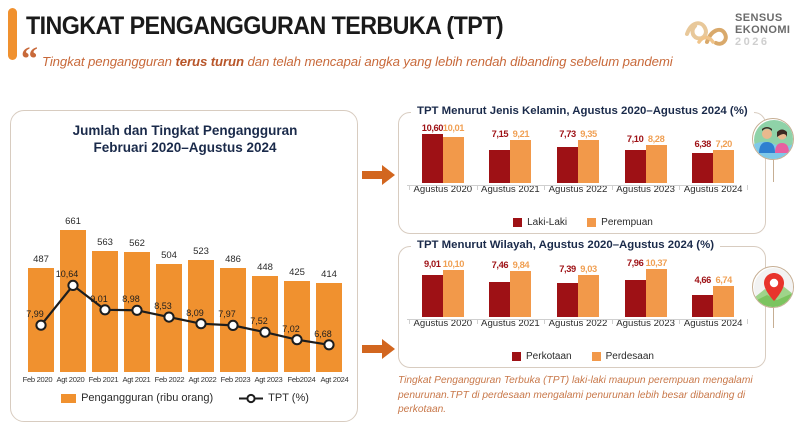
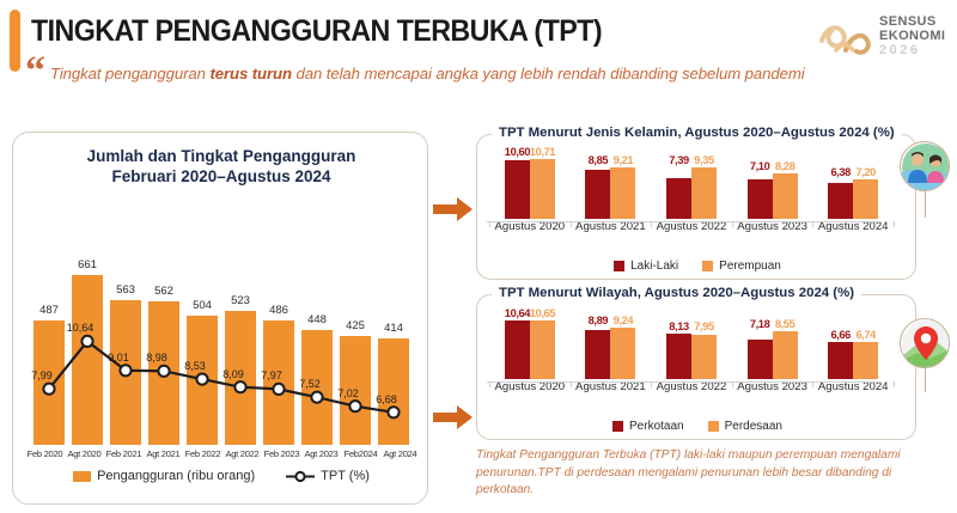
TPT Menurut Jenis Kelamin, Agustus 2020–Agustus 2024 (%)/Perempuan/Agustus 2020: 10,01 -> 10,71
TPT Menurut Jenis Kelamin, Agustus 2020–Agustus 2024 (%)/Laki-Laki/Agustus 2021: 7,15 -> 8,85
TPT Menurut Jenis Kelamin, Agustus 2020–Agustus 2024 (%)/Laki-Laki/Agustus 2022: 7,73 -> 7,39
TPT Menurut Wilayah, Agustus 2020–Agustus 2024 (%)/Perkotaan/Agustus 2020: 9,01 -> 10,64
TPT Menurut Wilayah, Agustus 2020–Agustus 2024 (%)/Perdesaan/Agustus 2020: 10,10 -> 10,65
TPT Menurut Wilayah, Agustus 2020–Agustus 2024 (%)/Perkotaan/Agustus 2021: 7,46 -> 8,89
TPT Menurut Wilayah, Agustus 2020–Agustus 2024 (%)/Perdesaan/Agustus 2021: 9,84 -> 9,24
TPT Menurut Wilayah, Agustus 2020–Agustus 2024 (%)/Perkotaan/Agustus 2022: 7,39 -> 8,13
TPT Menurut Wilayah, Agustus 2020–Agustus 2024 (%)/Perdesaan/Agustus 2022: 9,03 -> 7,95
TPT Menurut Wilayah, Agustus 2020–Agustus 2024 (%)/Perkotaan/Agustus 2023: 7,96 -> 7,18
TPT Menurut Wilayah, Agustus 2020–Agustus 2024 (%)/Perdesaan/Agustus 2023: 10,37 -> 8,55
TPT Menurut Wilayah, Agustus 2020–Agustus 2024 (%)/Perkotaan/Agustus 2024: 4,66 -> 6,66
